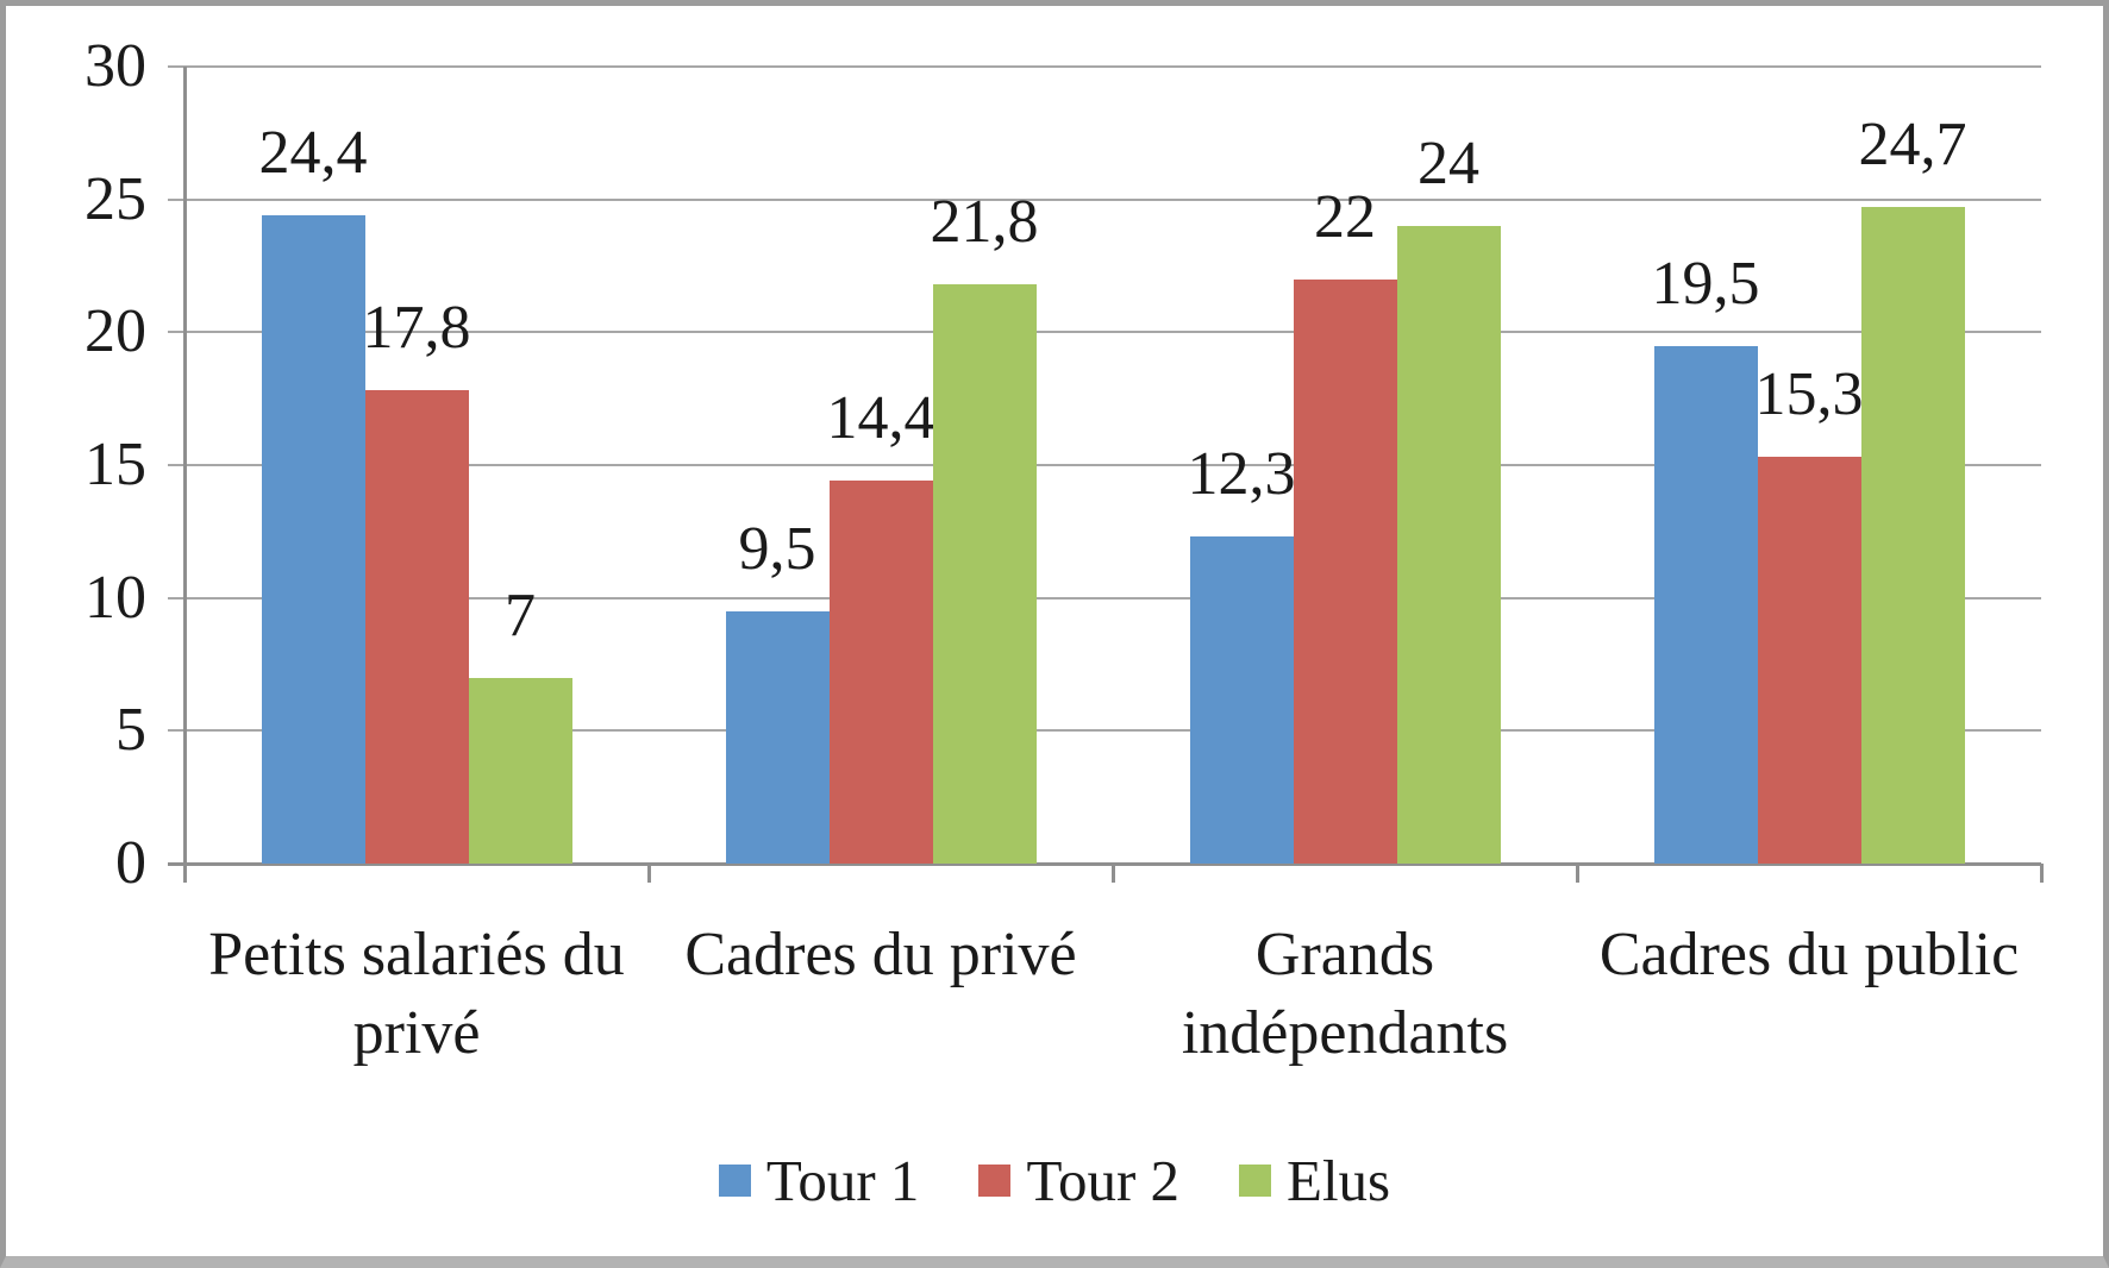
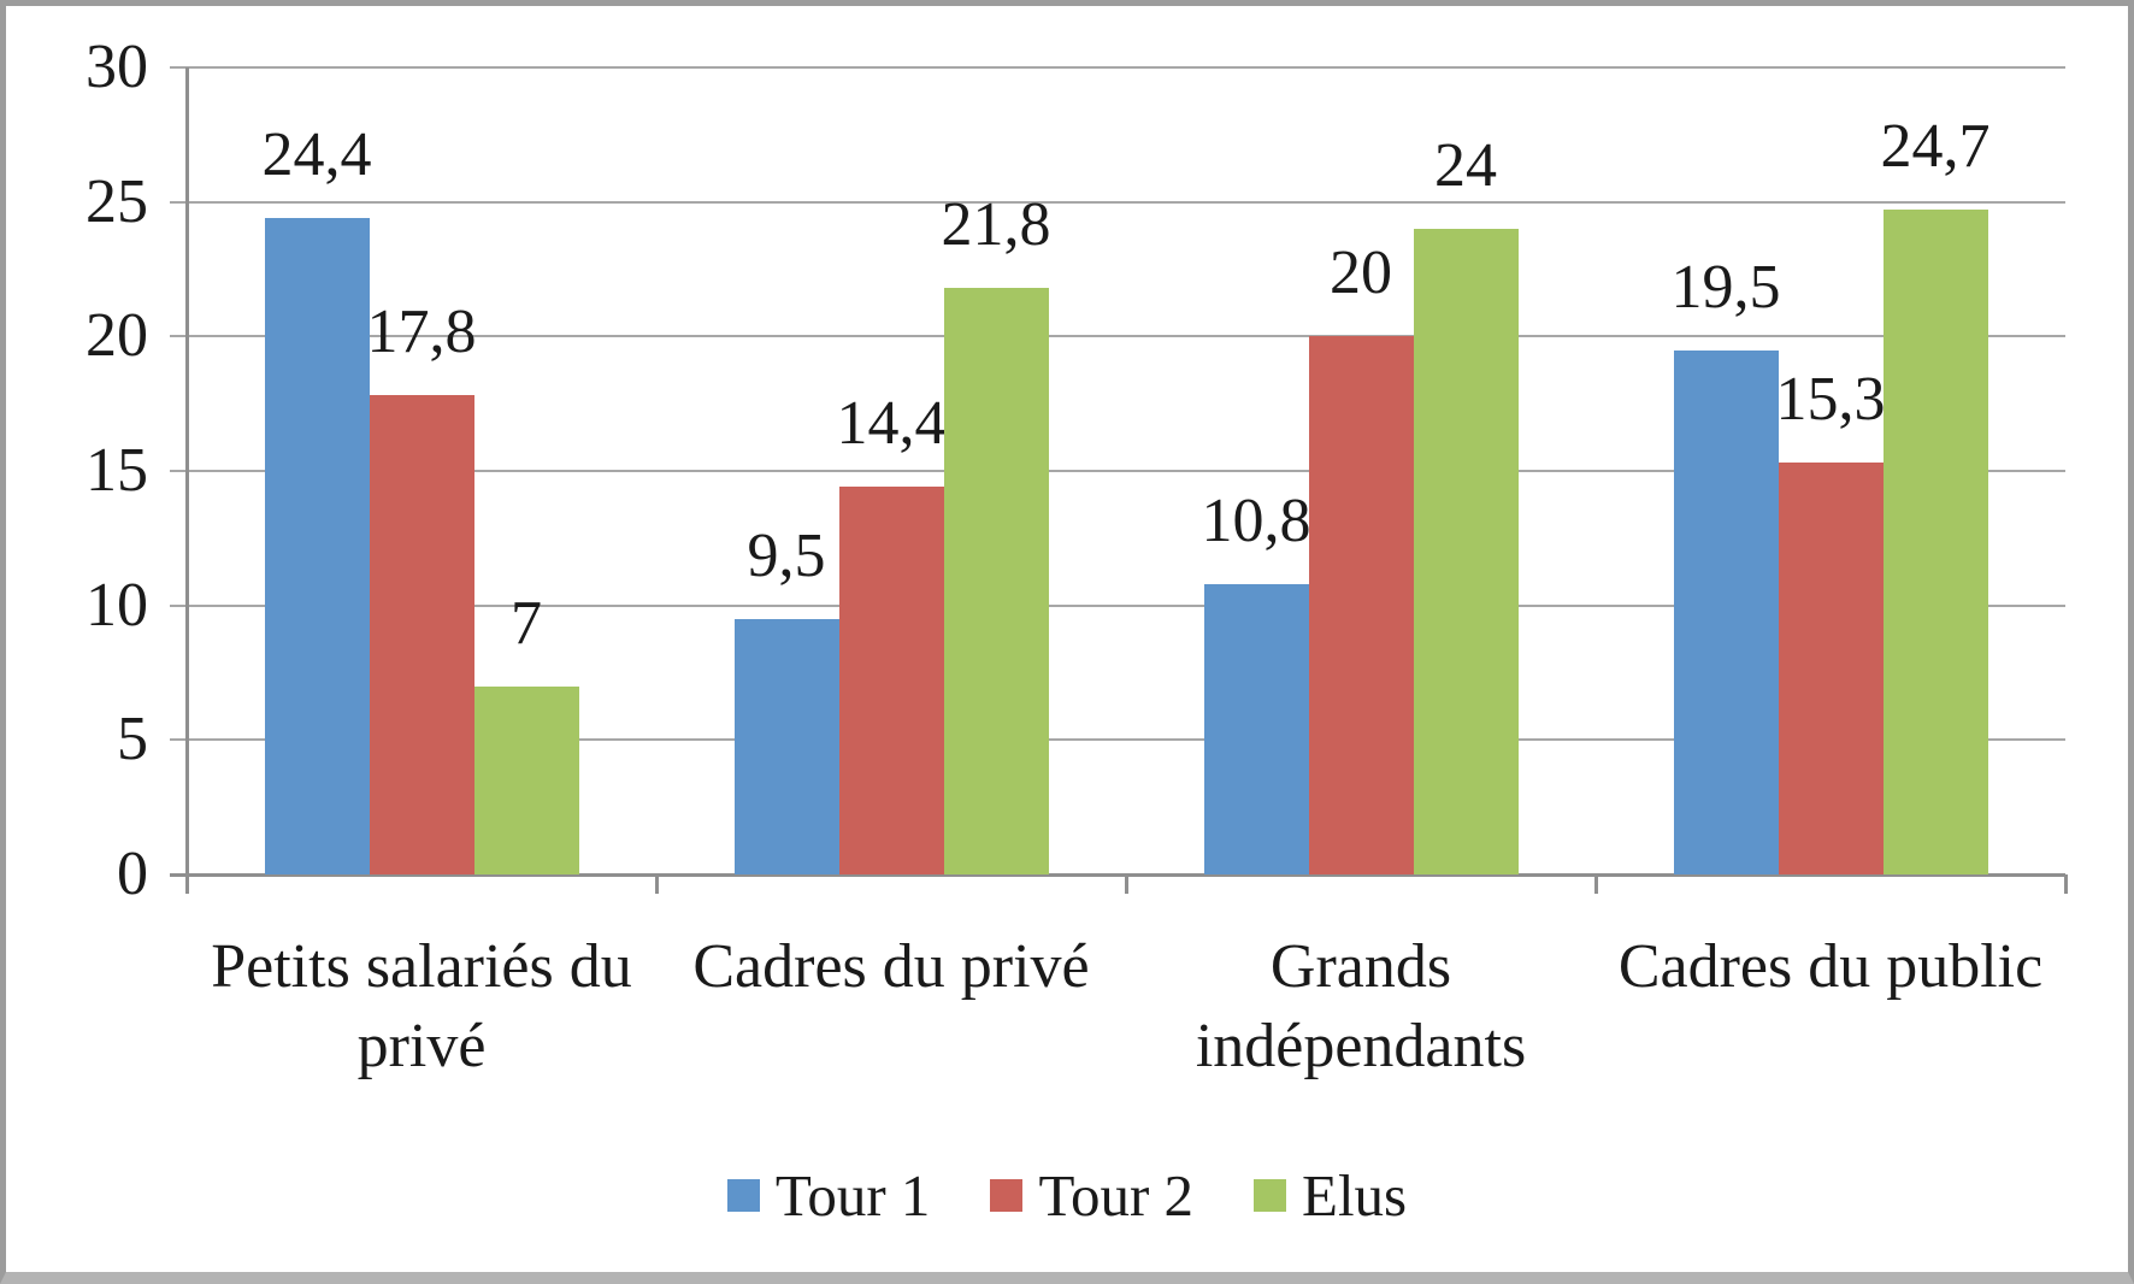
Tour 1/Grands indépendants: 12,3 -> 10,8
Tour 2/Grands indépendants: 22 -> 20
